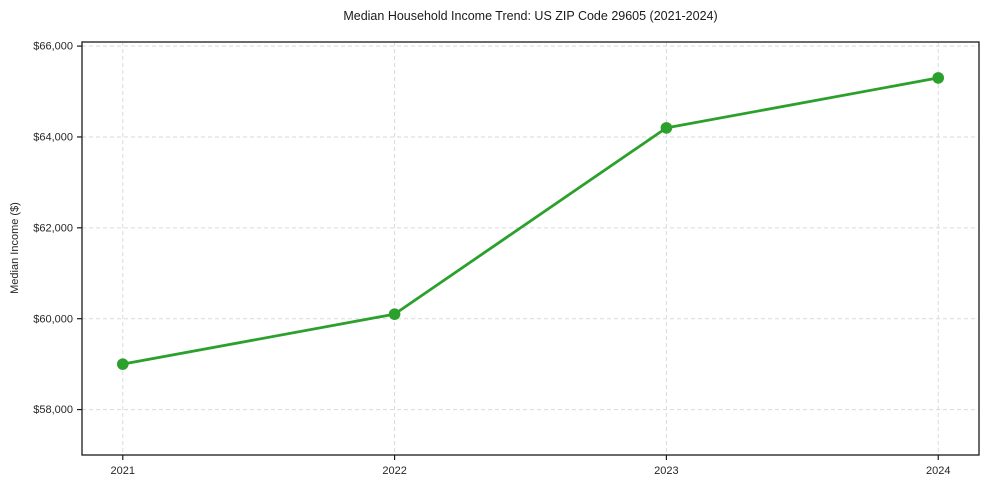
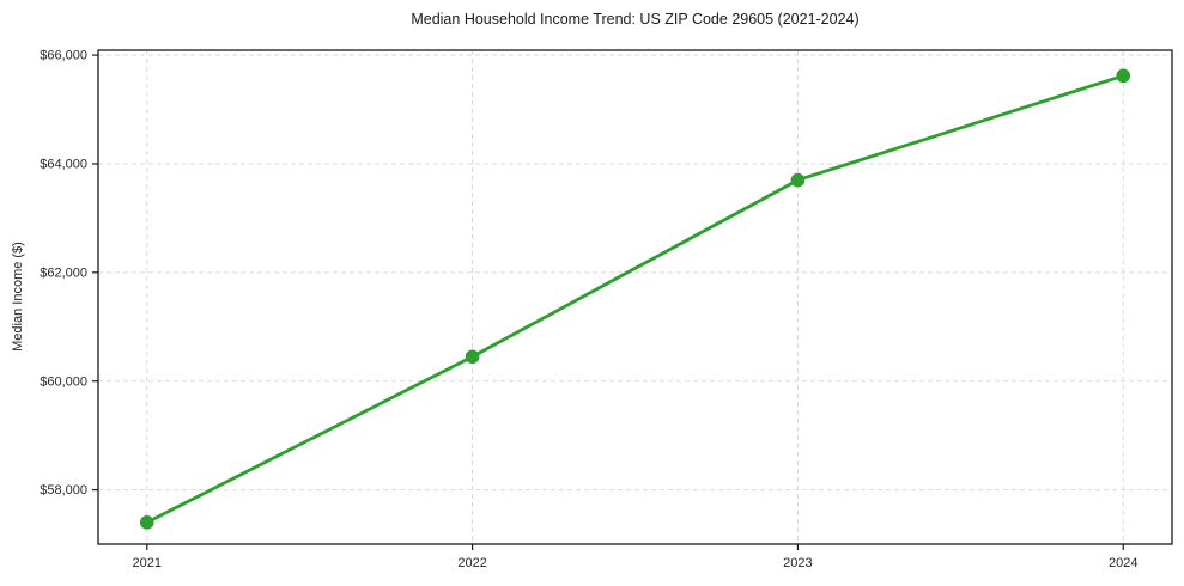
2021: $59000 -> $57400
2022: $60100 -> $60400
2023: $64200 -> $63700
2024: $65300 -> $65600
